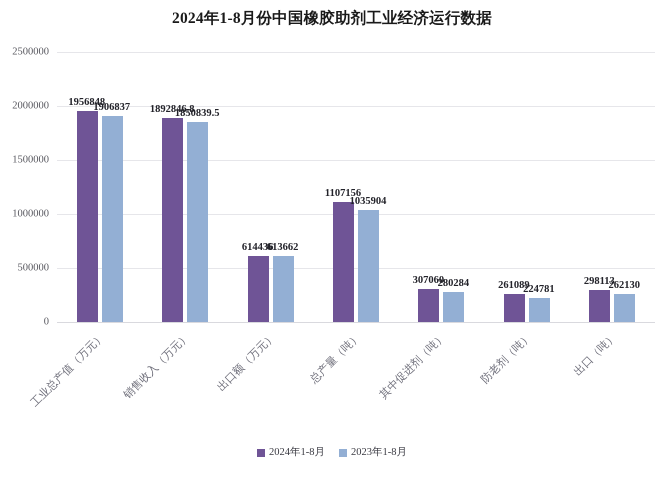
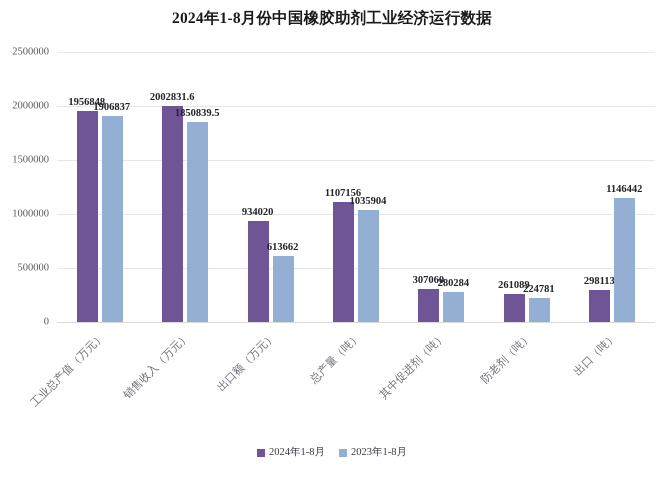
2024年1-8月/销售收入（万元）: 1892846.8 -> 2002831.6
2024年1-8月/出口额（万元）: 614436 -> 934020
2023年1-8月/出口（吨）: 262130 -> 1146442
